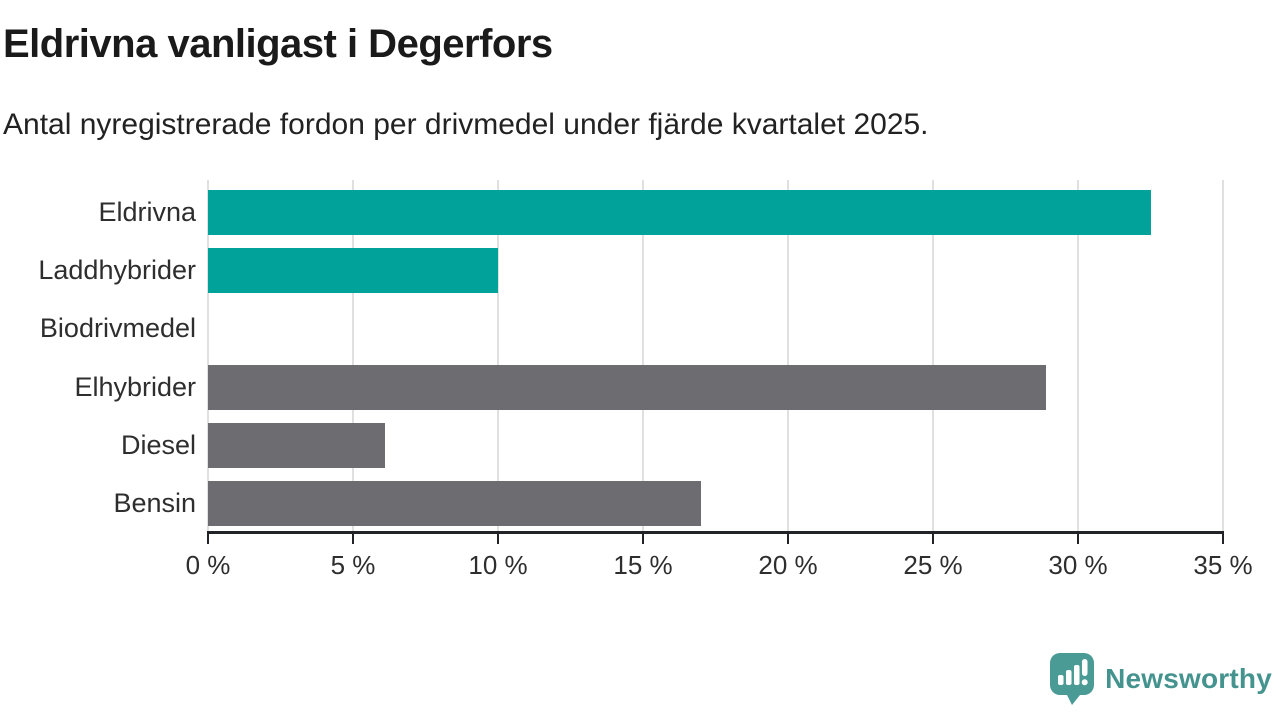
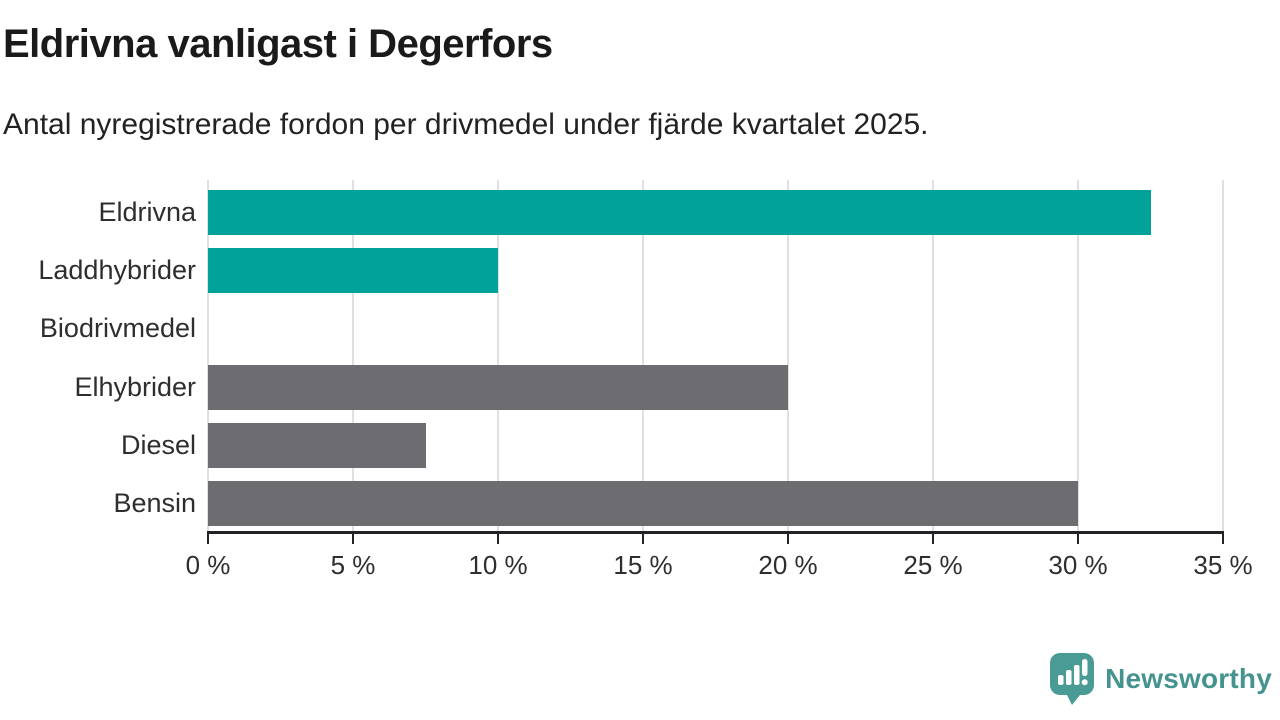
Elhybrider: 28.9% -> 20.0%
Diesel: 6.1% -> 7.5%
Bensin: 17.0% -> 30.0%
